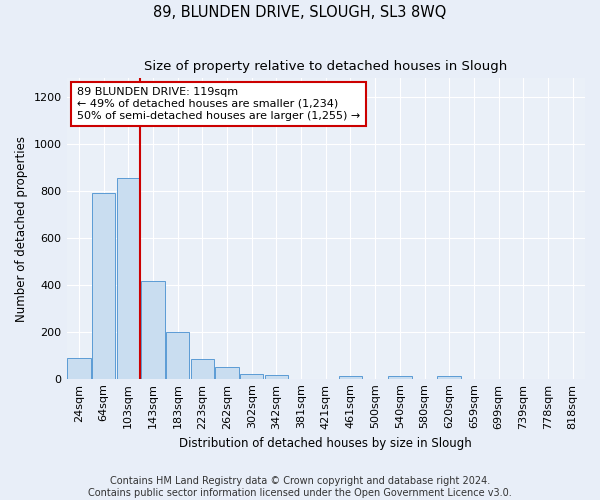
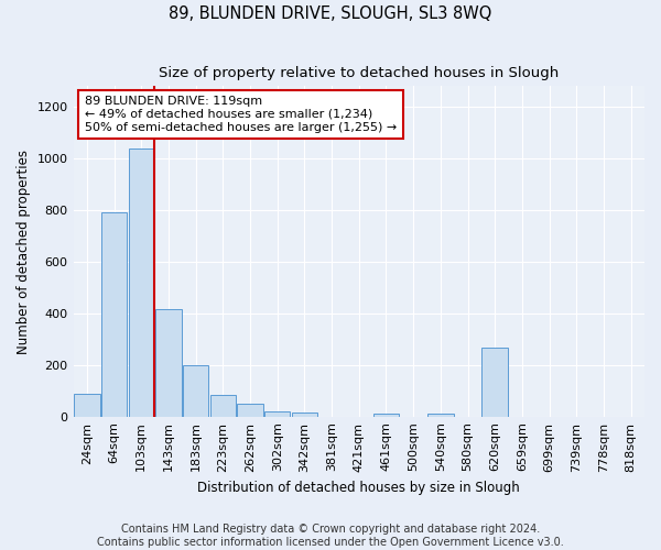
103sqm: 855 -> 1040
620sqm: 10 -> 265
